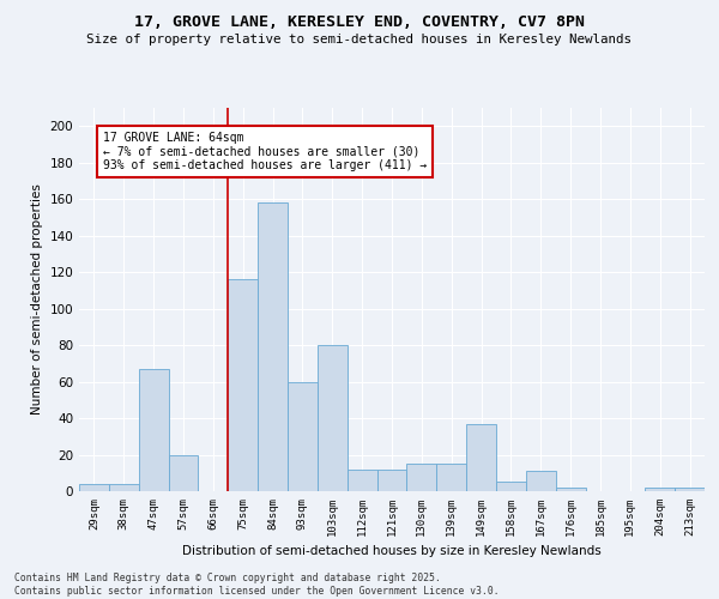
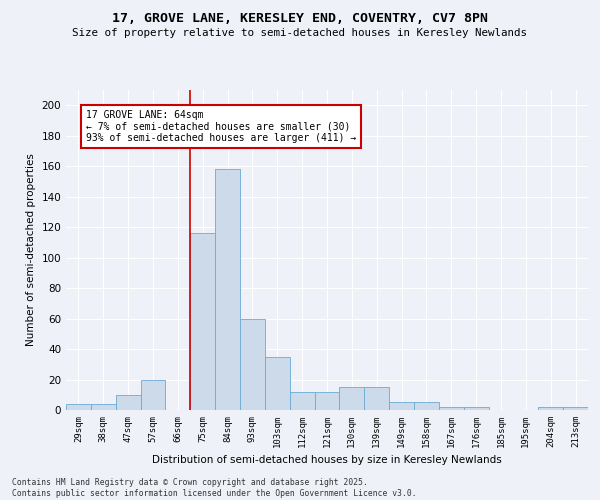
47sqm: 67 -> 10
103sqm: 80 -> 35
149sqm: 37 -> 5
167sqm: 11 -> 2
